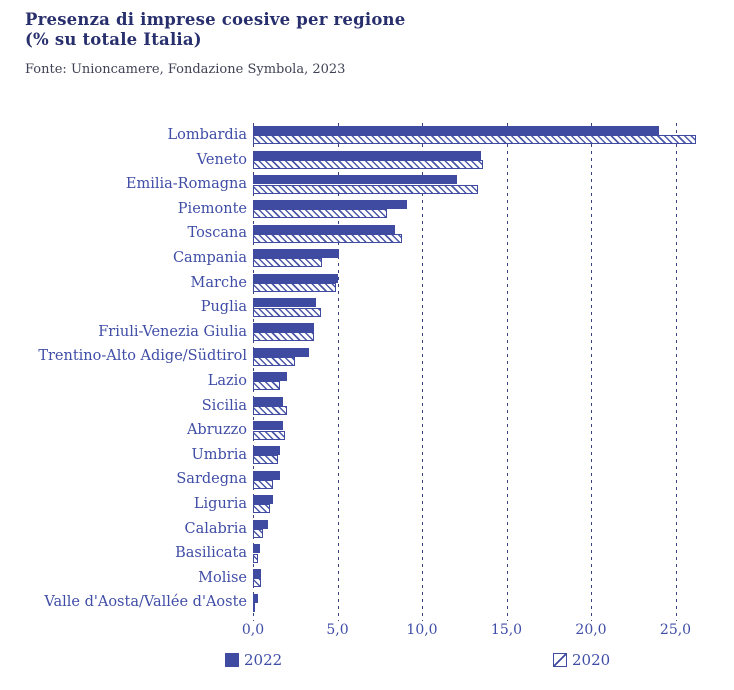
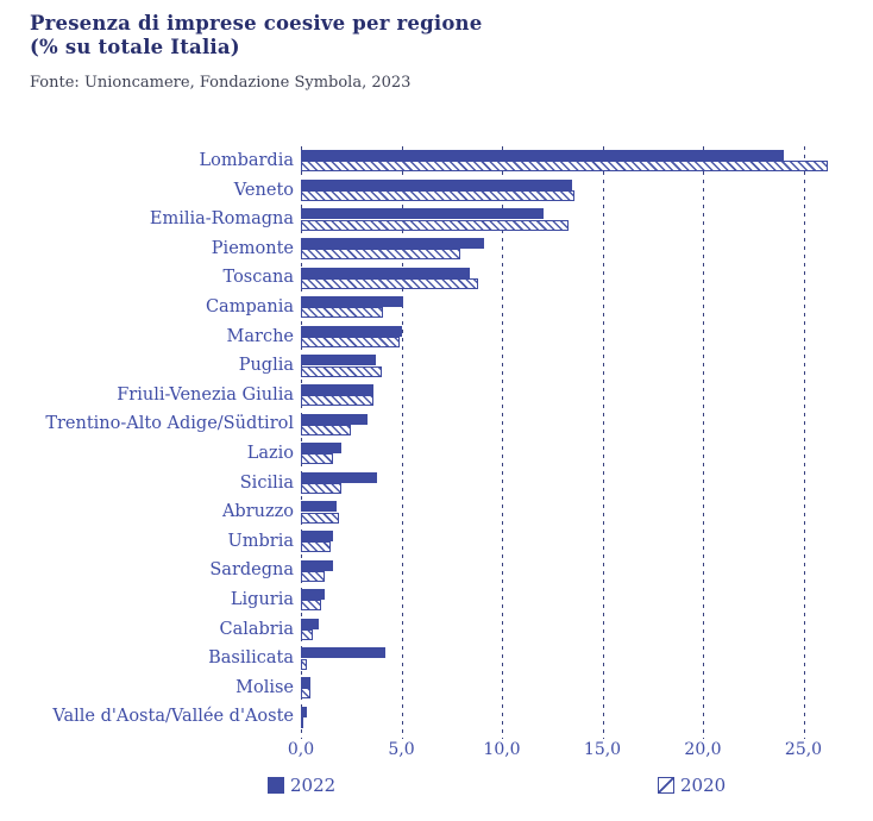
2022/Sicilia: 1,8 -> 3,8
2022/Basilicata: 0,4 -> 4,2
